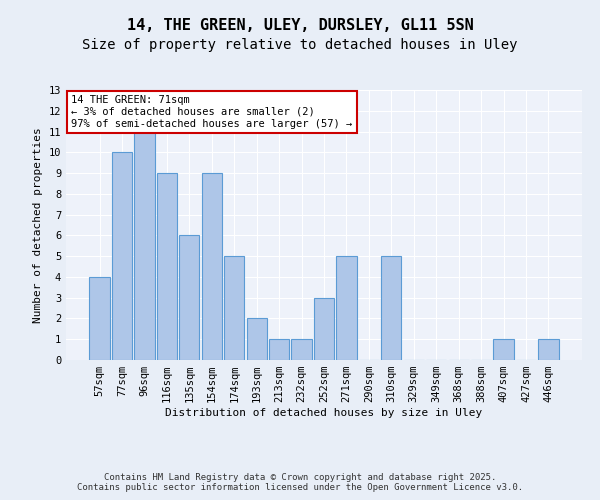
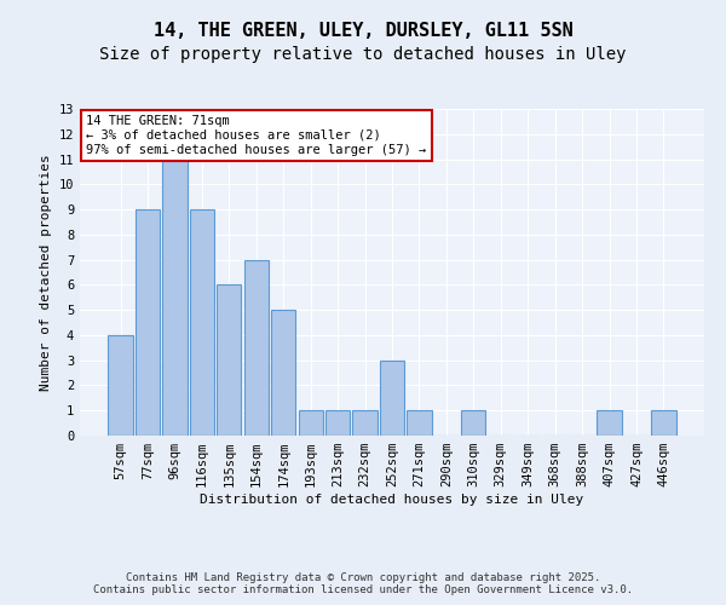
77sqm: 10 -> 9
154sqm: 9 -> 7
193sqm: 2 -> 1
271sqm: 5 -> 1
310sqm: 5 -> 1
